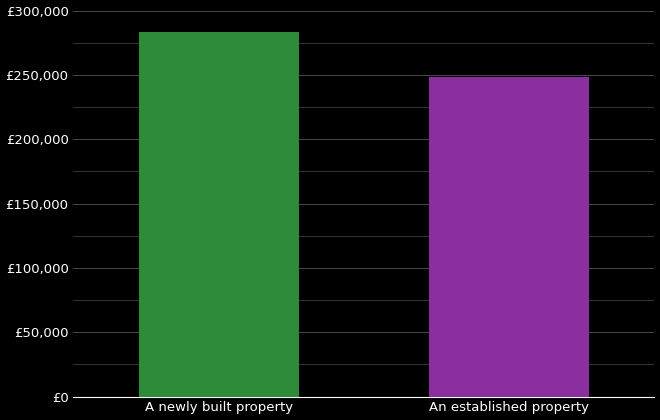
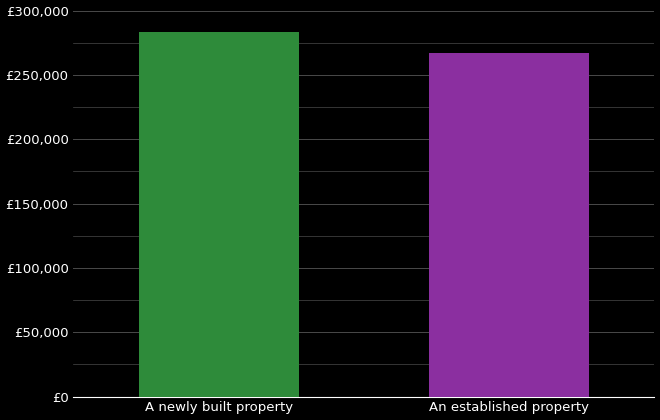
An established property: £248,000 -> £267,000
